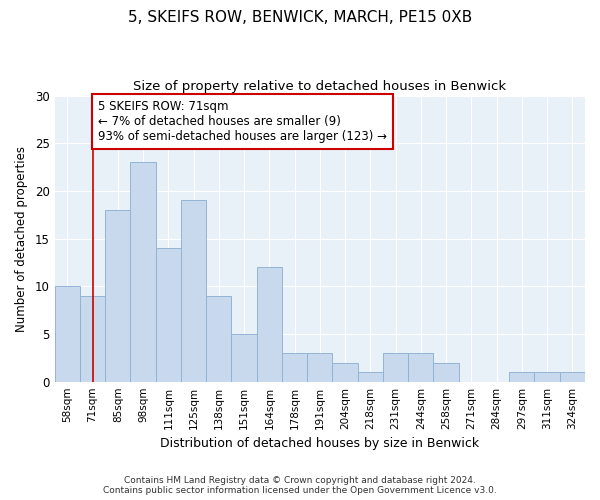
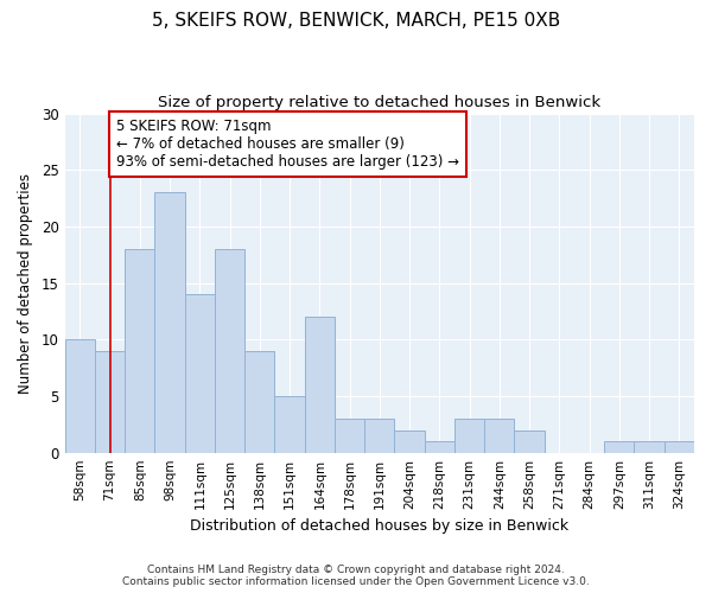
125sqm: 19 -> 18
